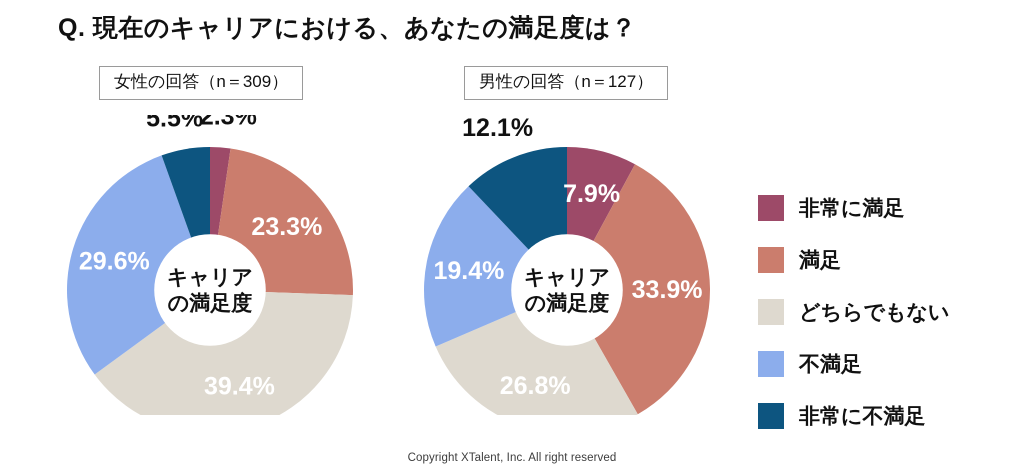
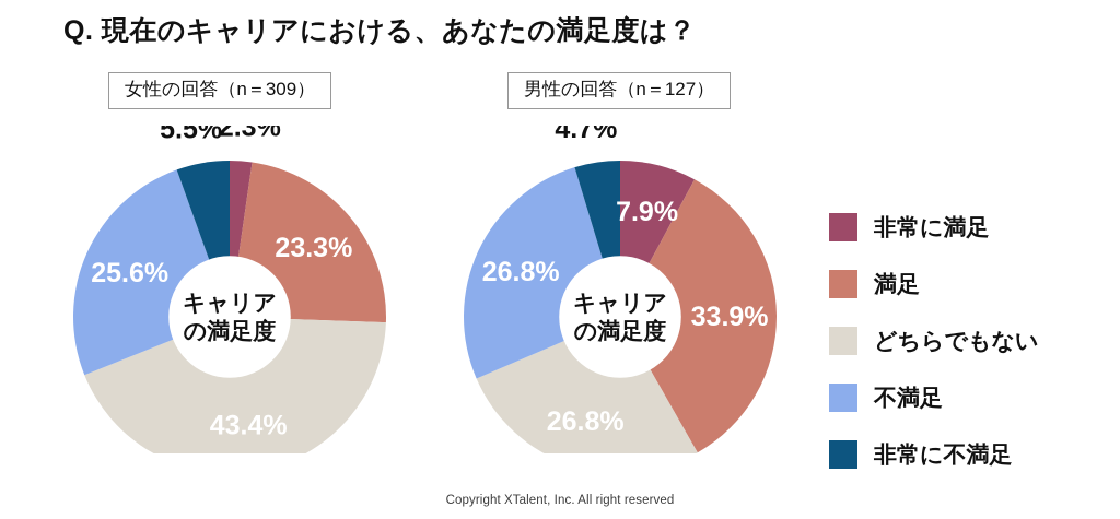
女性の回答（n＝309）/どちらでもない: 39.4% -> 43.4%
女性の回答（n＝309）/不満足: 29.6% -> 25.6%
男性の回答（n＝127）/不満足: 19.4% -> 26.8%
男性の回答（n＝127）/非常に不満足: 12.1% -> 4.7%
